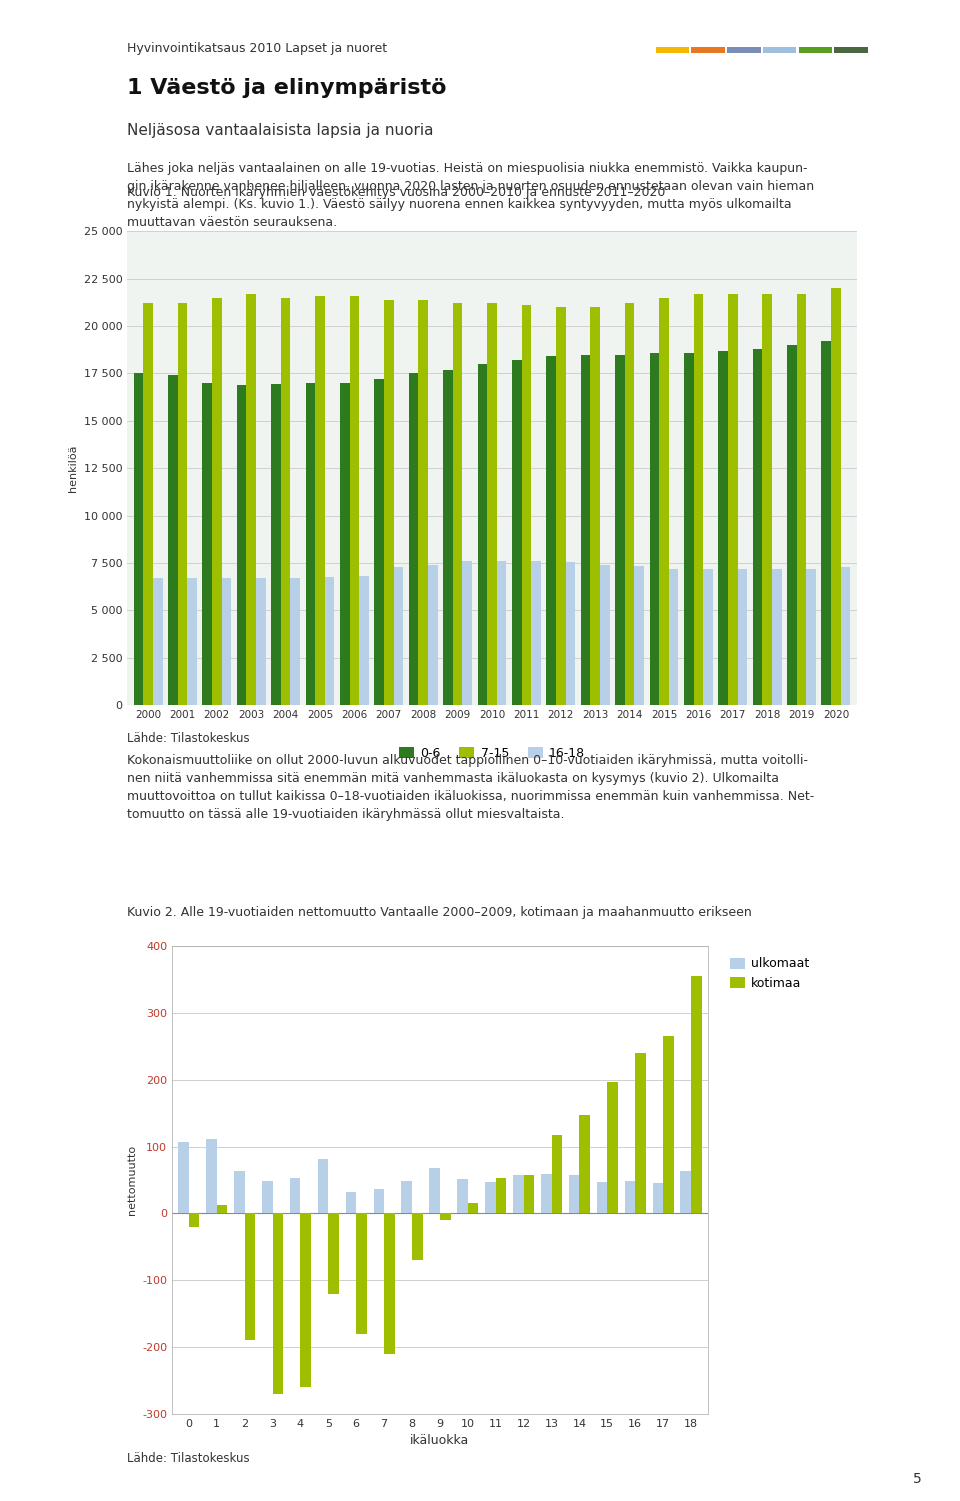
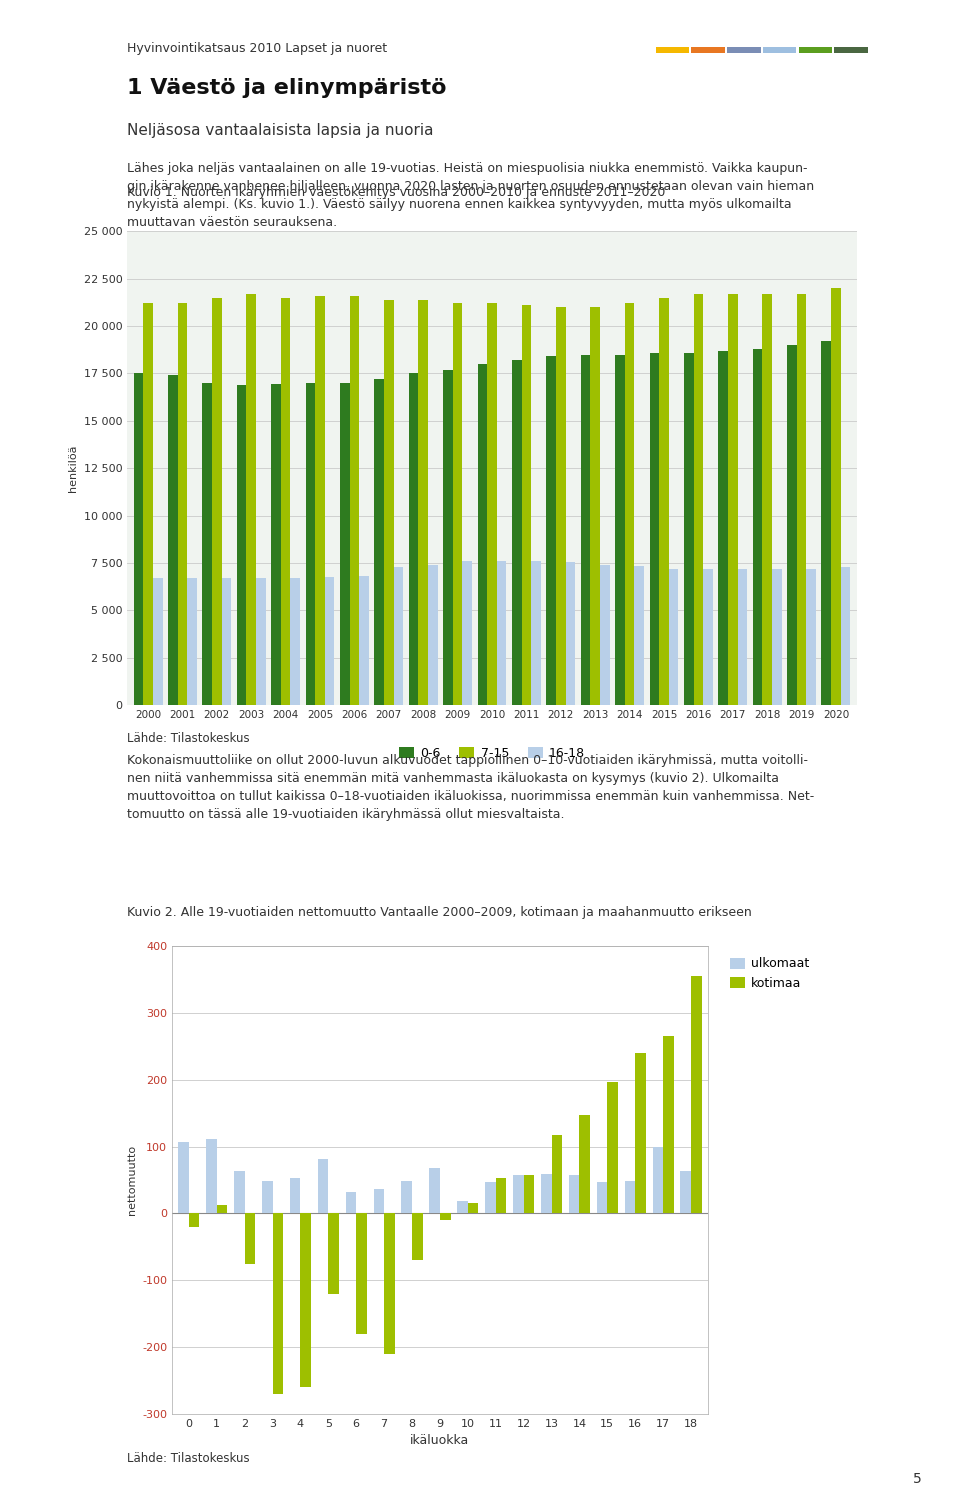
kotimaa/2: -190 -> -76
ulkomaat/10: 52 -> 18
ulkomaat/17: 45 -> 100
